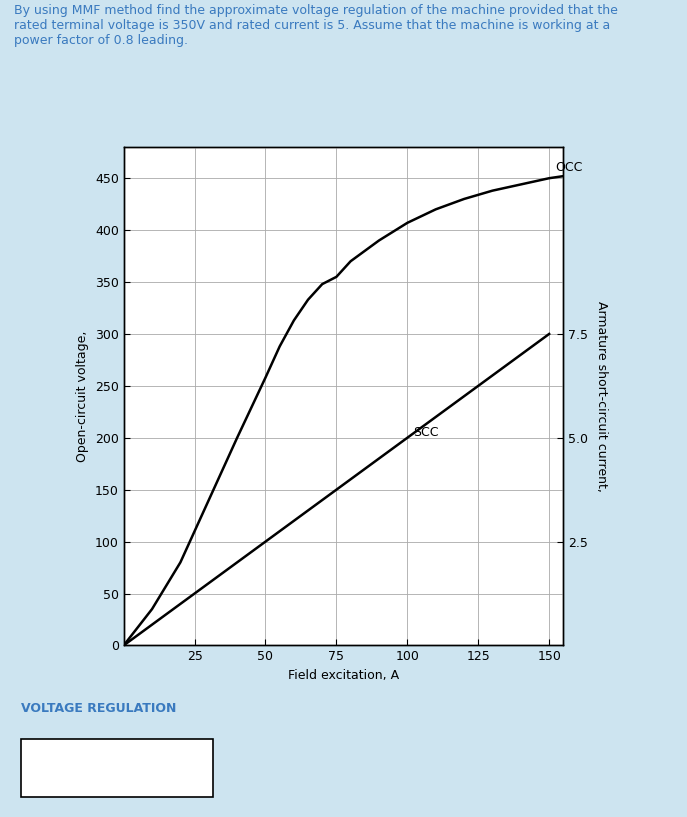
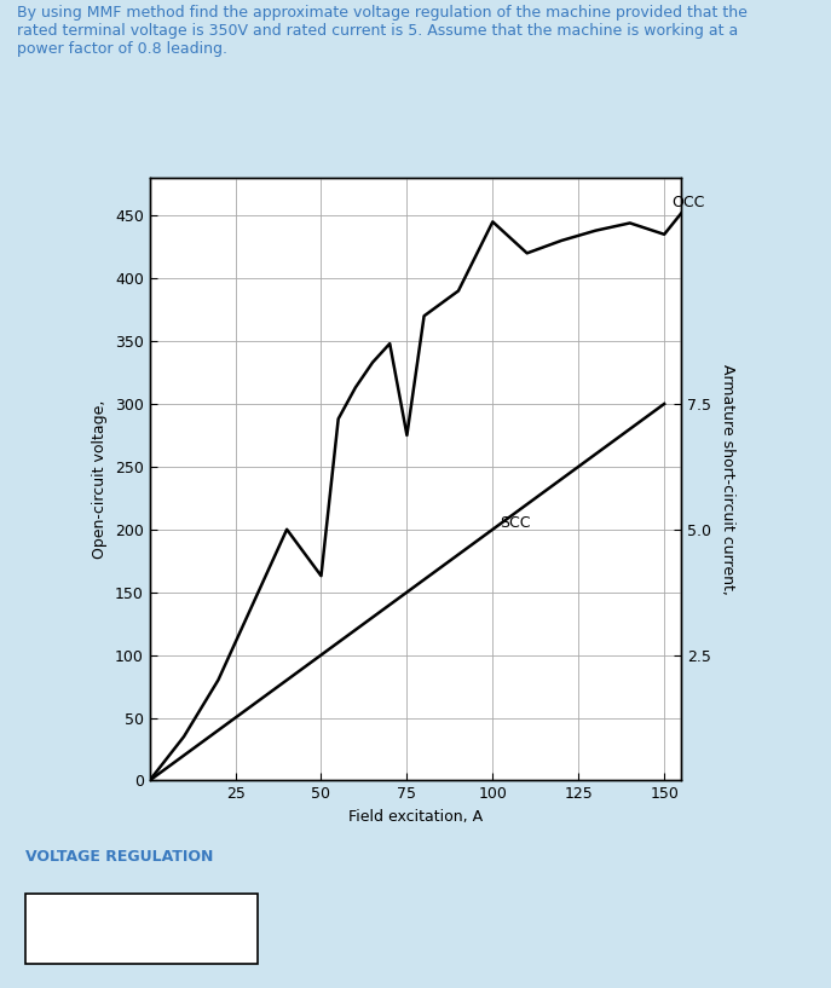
50: 258 -> 163
75: 355 -> 275
100: 407 -> 445
150: 450 -> 435
